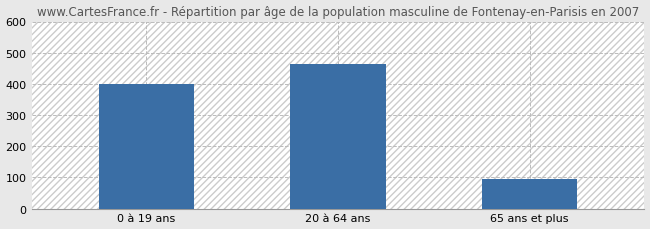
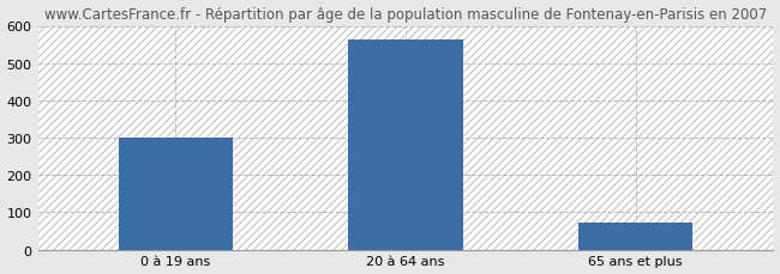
0 à 19 ans: 400 -> 300
20 à 64 ans: 465 -> 563
65 ans et plus: 95 -> 73
